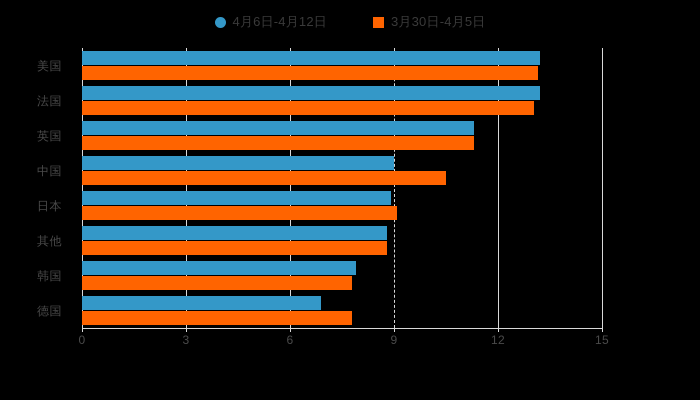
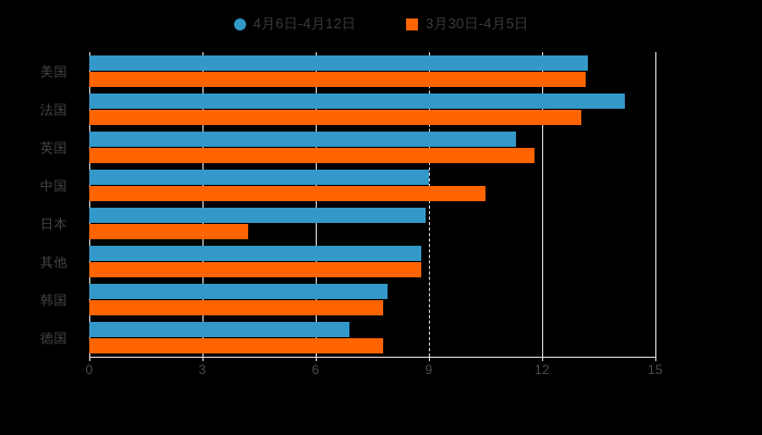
4月6日-4月12日/法国: 13.2 -> 14.2
3月30日-4月5日/英国: 11.3 -> 11.8
3月30日-4月5日/日本: 9.1 -> 4.2
